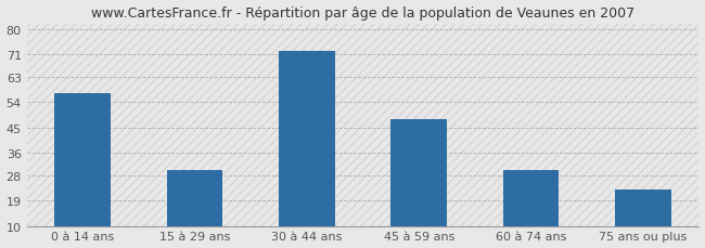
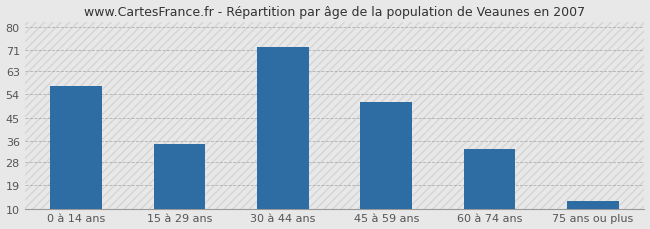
15 à 29 ans: 30 -> 35
45 à 59 ans: 48 -> 51
60 à 74 ans: 30 -> 33
75 ans ou plus: 23 -> 13
